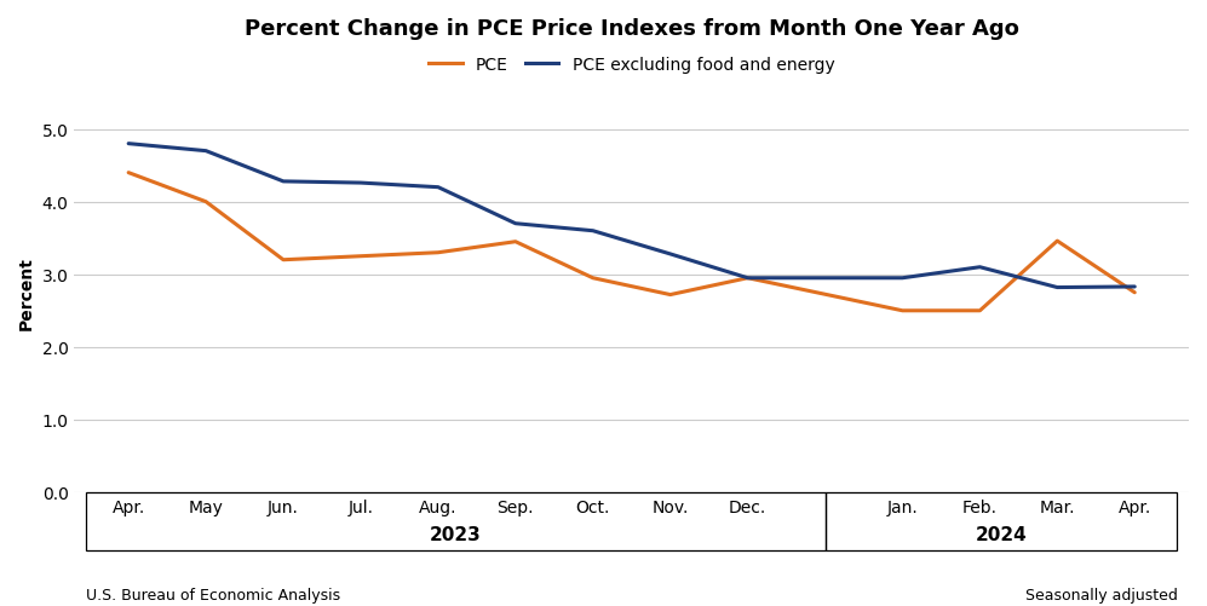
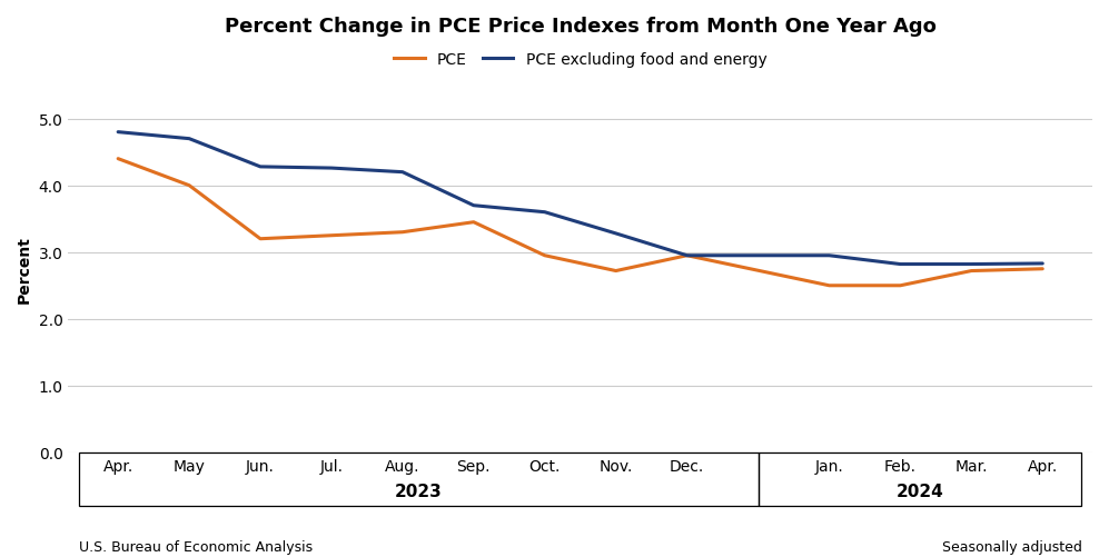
PCE excluding food and energy/Feb.: 3.10 -> 2.82
PCE/Mar.: 3.46 -> 2.72
